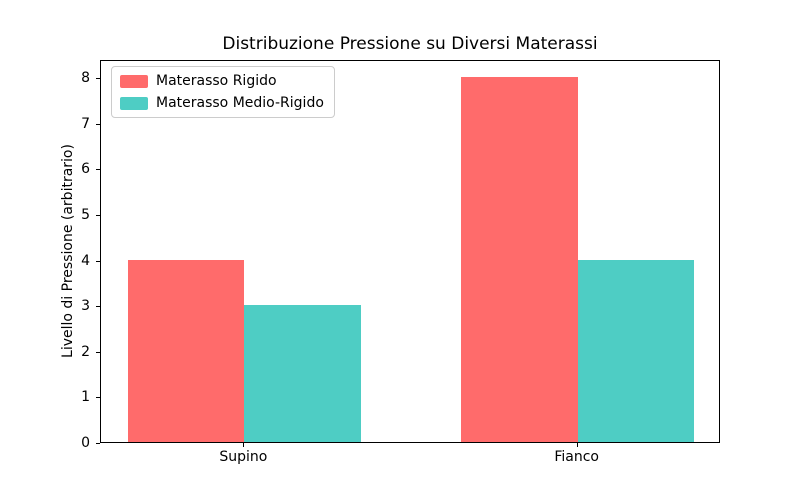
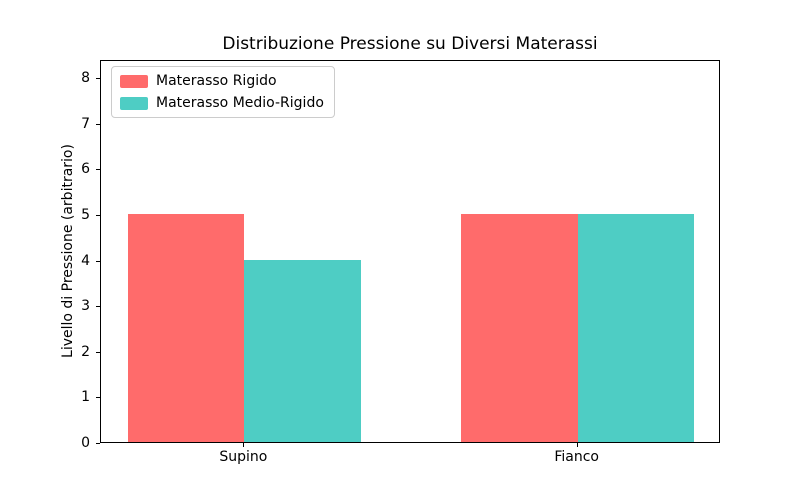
Materasso Rigido/Supino: 4 -> 5
Materasso Medio-Rigido/Supino: 3 -> 4
Materasso Rigido/Fianco: 8 -> 5
Materasso Medio-Rigido/Fianco: 4 -> 5
